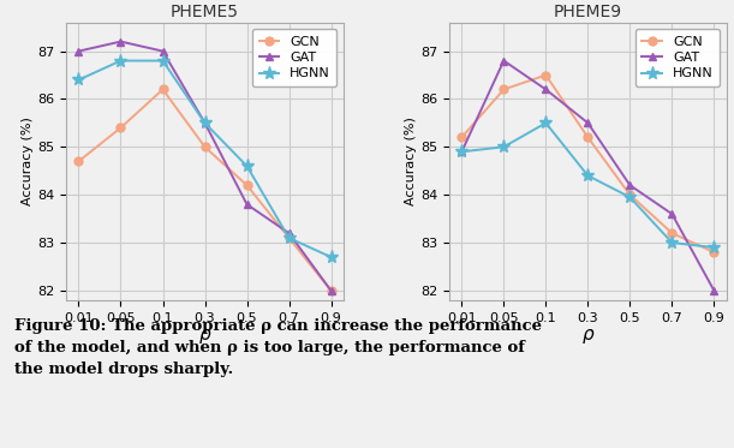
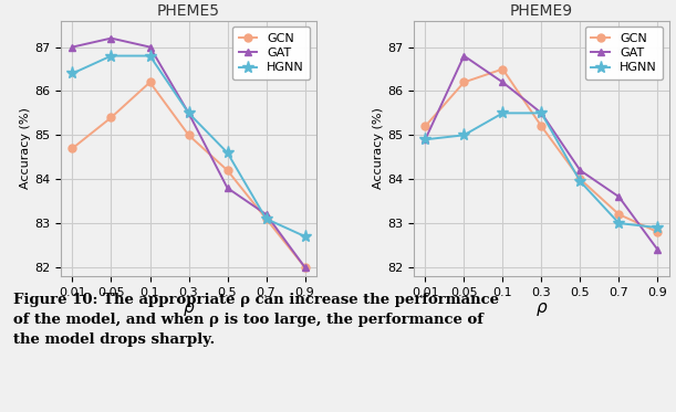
PHEME9/HGNN/0.3: 84.40 -> 85.50
PHEME9/GAT/0.9: 82.0 -> 82.4
